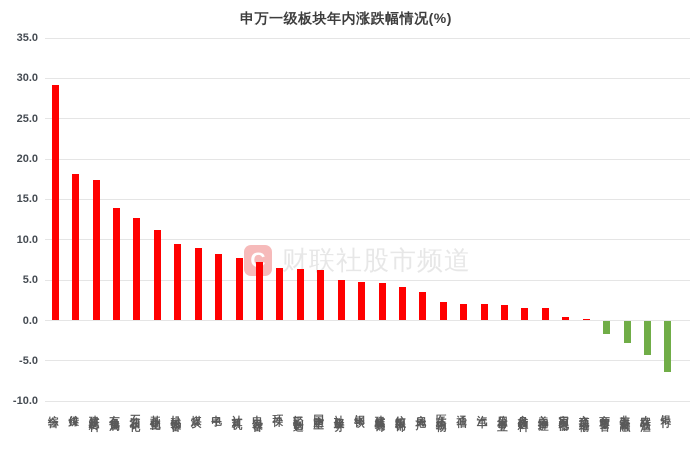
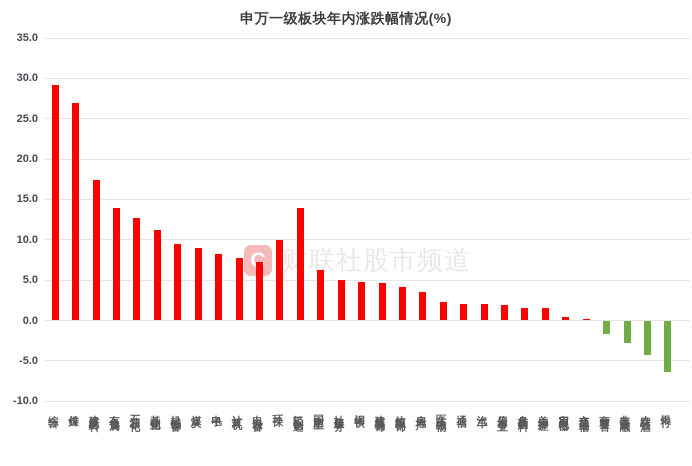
传媒: 18 -> 27
环保: 6 -> 10
轻工制造: 6 -> 14
